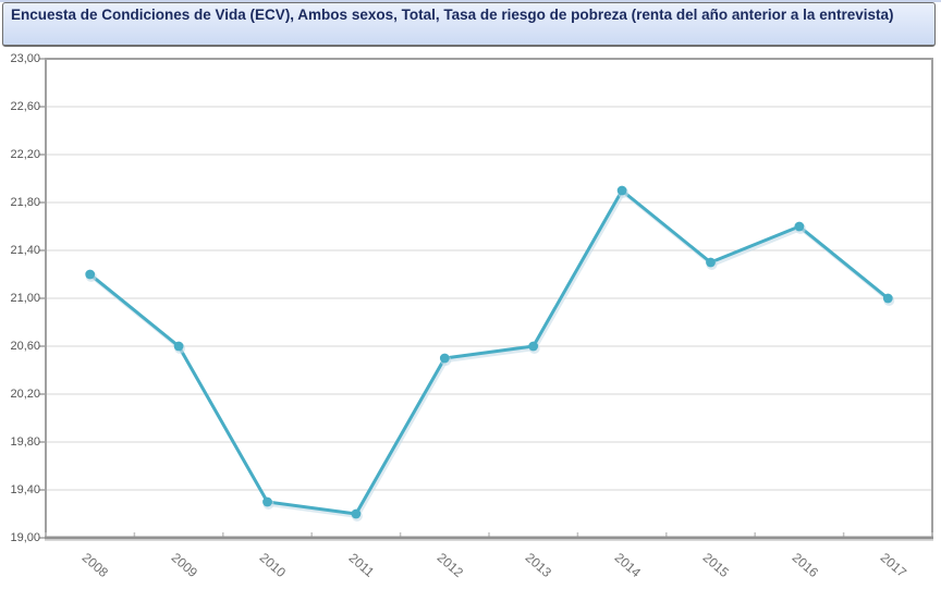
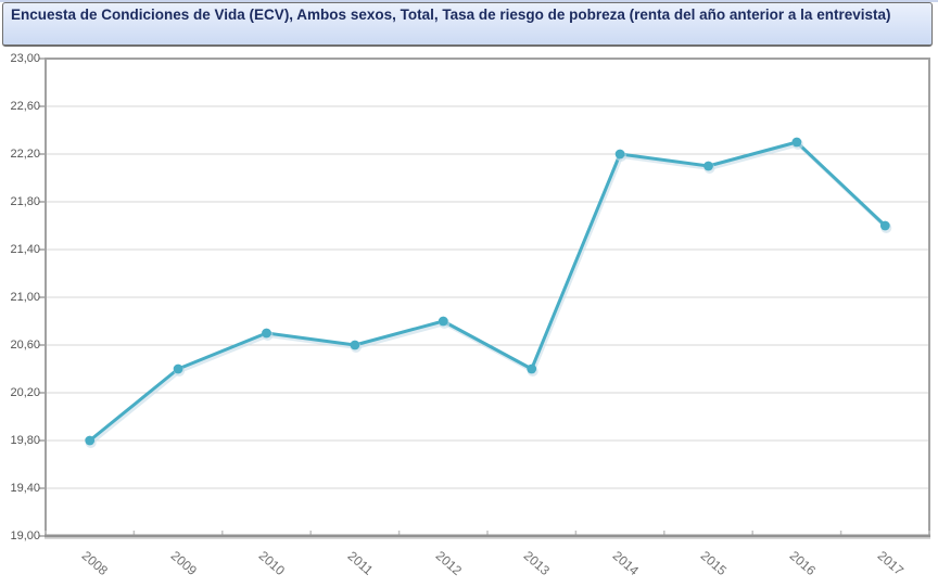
2008: 21,2 -> 19,8
2009: 20,6 -> 20,4
2010: 19,3 -> 20,7
2011: 19,2 -> 20,6
2012: 20,5 -> 20,8
2013: 20,6 -> 20,4
2014: 21,9 -> 22,2
2015: 21,3 -> 22,1
2016: 21,6 -> 22,3
2017: 21,0 -> 21,6
